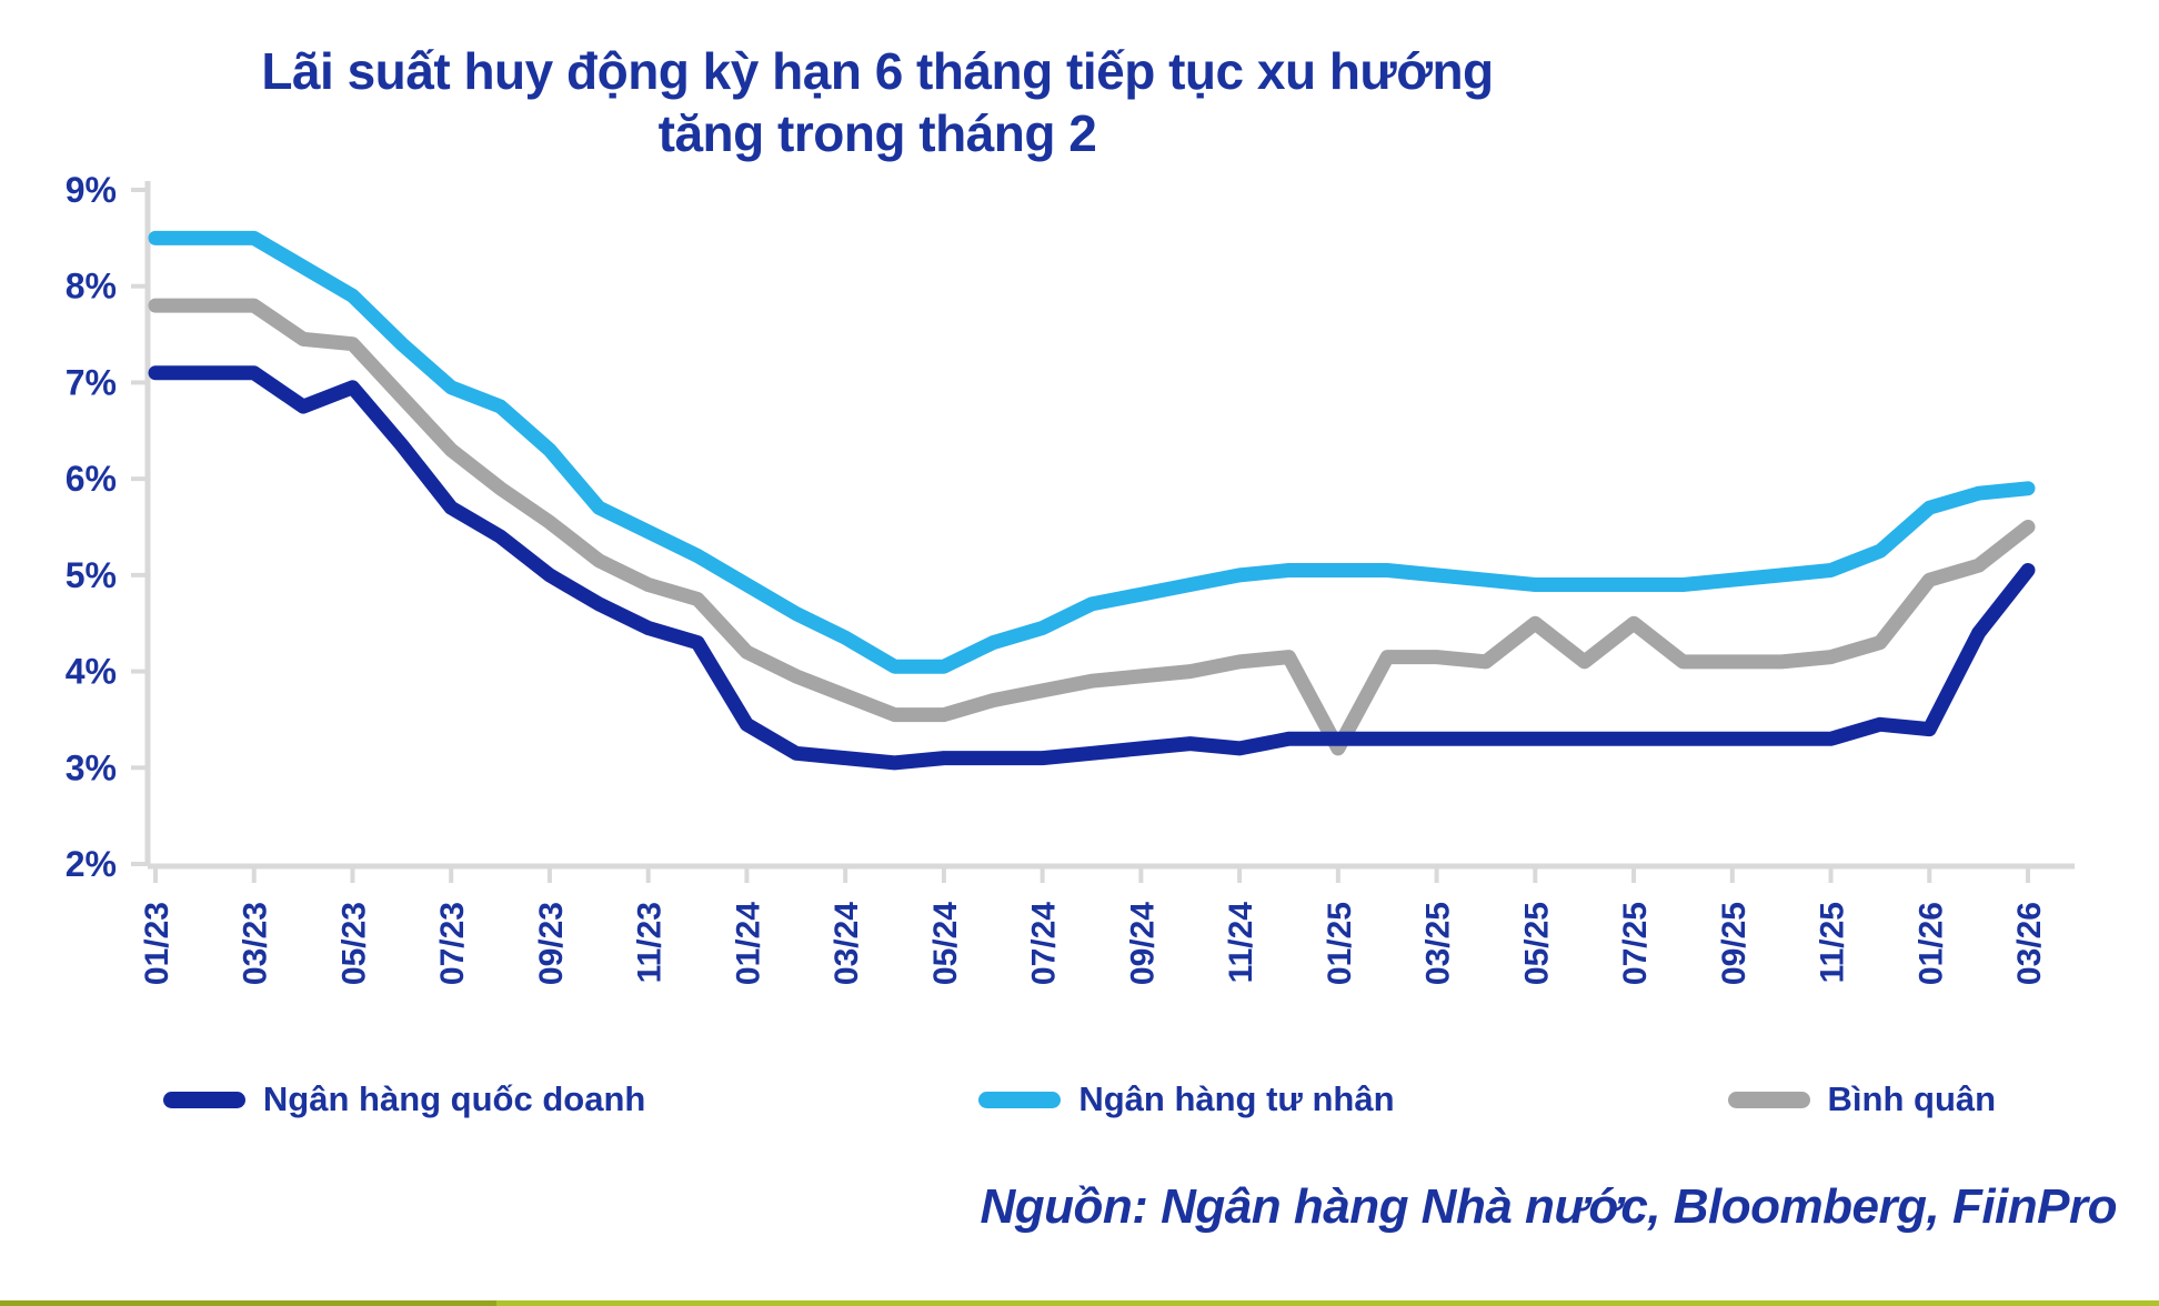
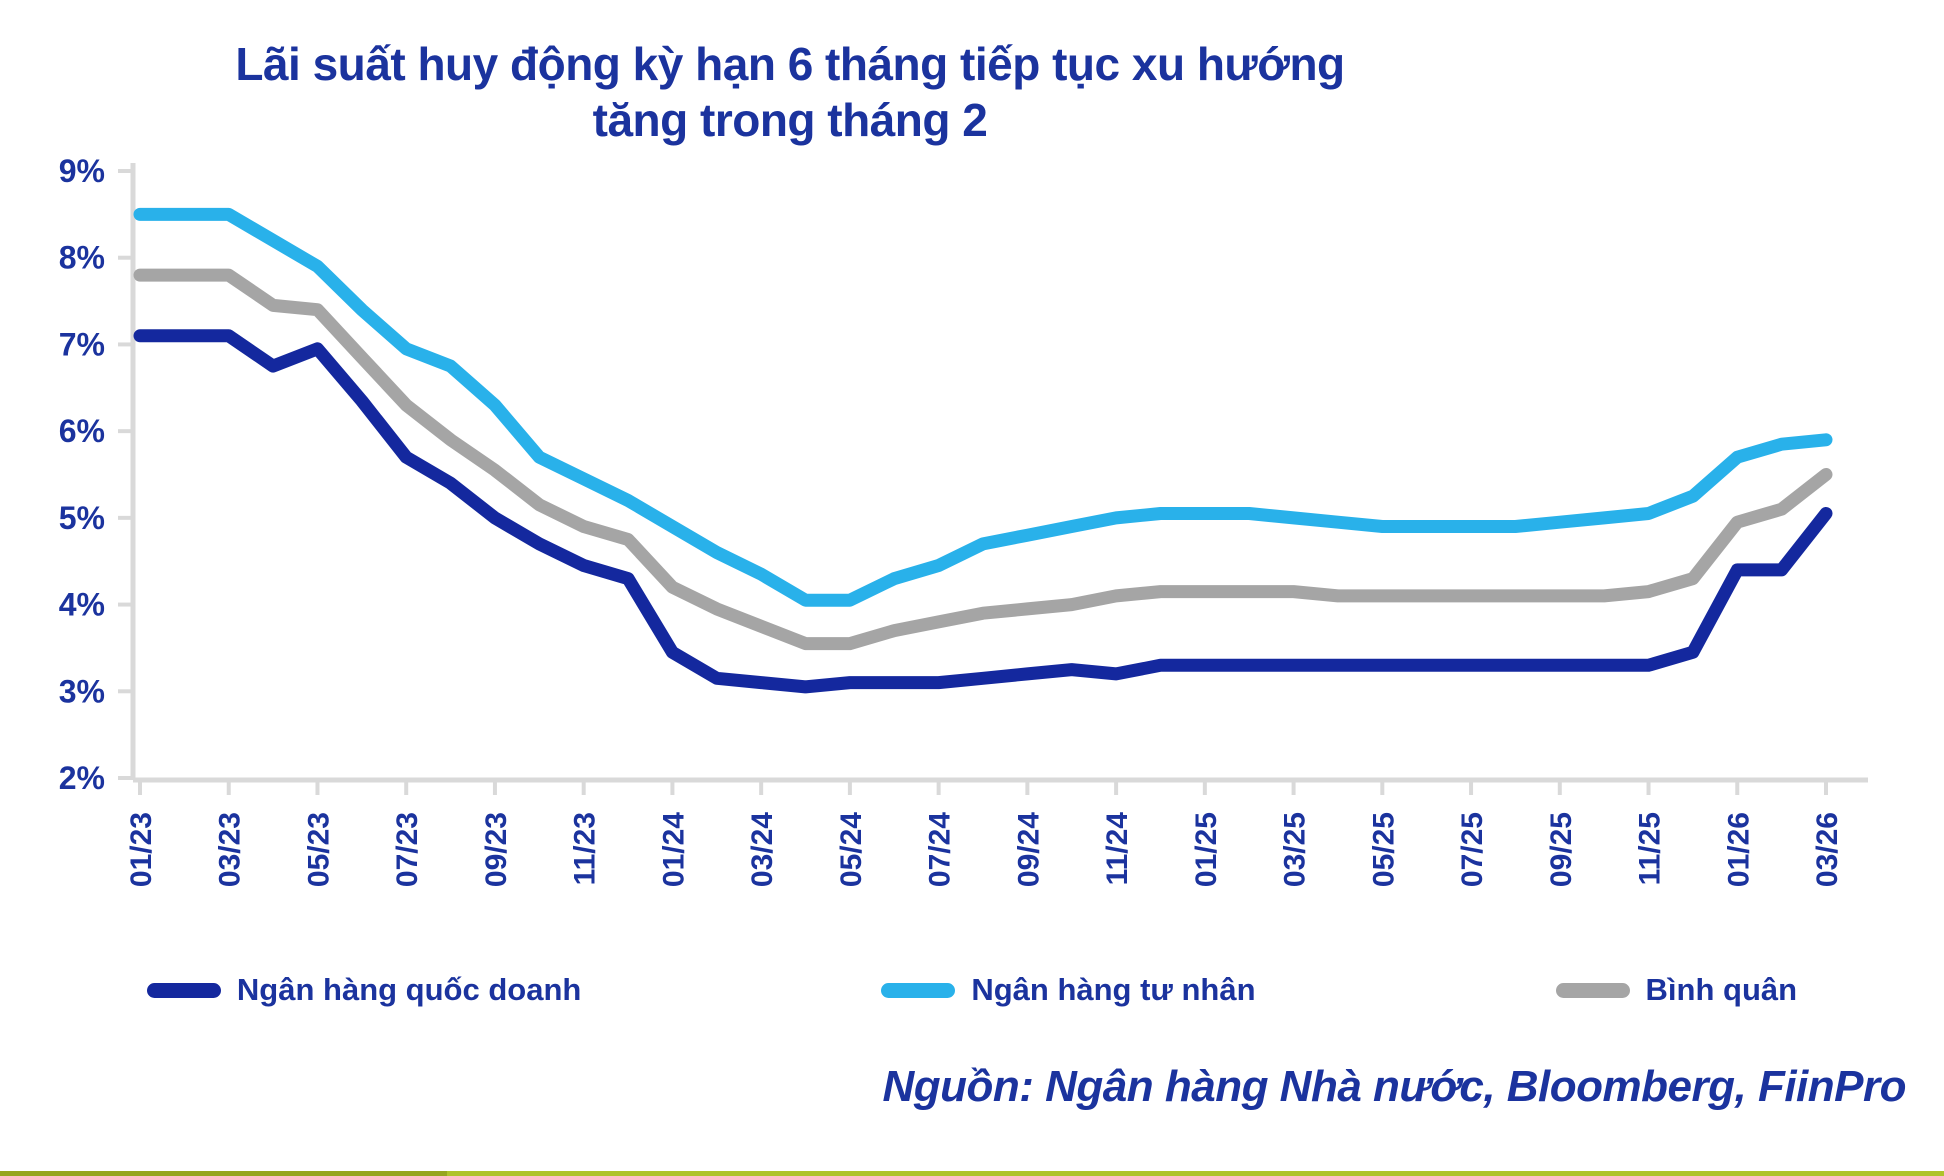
Bình quân/01/25: 3.2% -> 4.2%
Bình quân/05/25: 4.5% -> 4.1%
Bình quân/07/25: 4.5% -> 4.1%
Ngân hàng quốc doanh/01/26: 3.4% -> 4.4%
